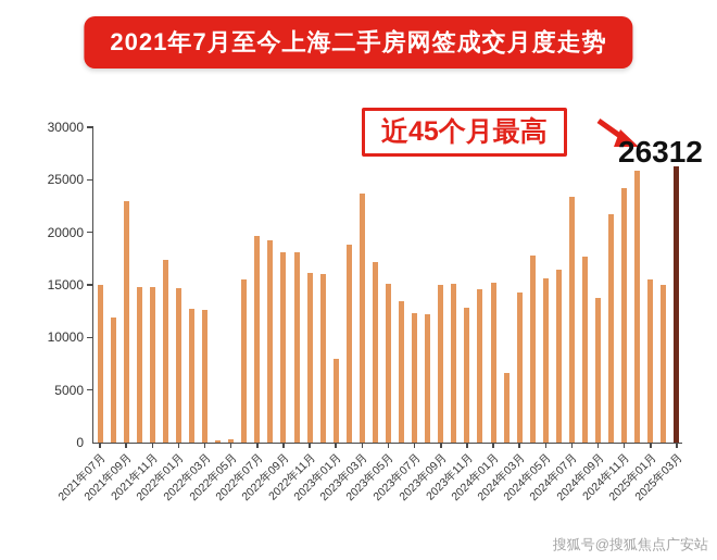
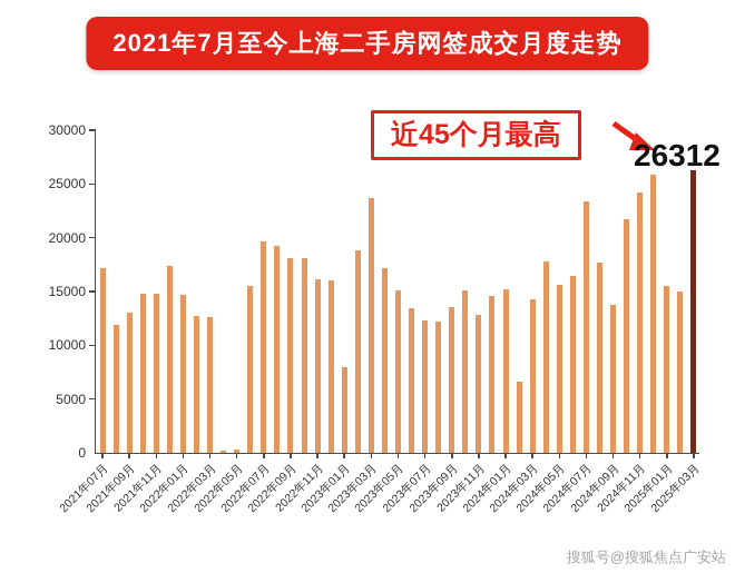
2021年07月: 15000 -> 17000
2021年09月: 23000 -> 13000
2023年09月: 15000 -> 14000
